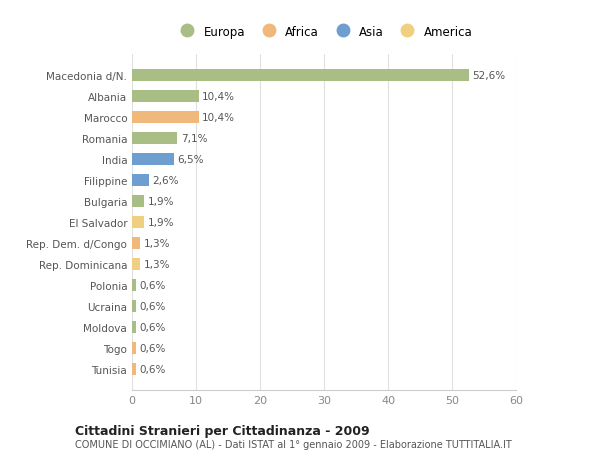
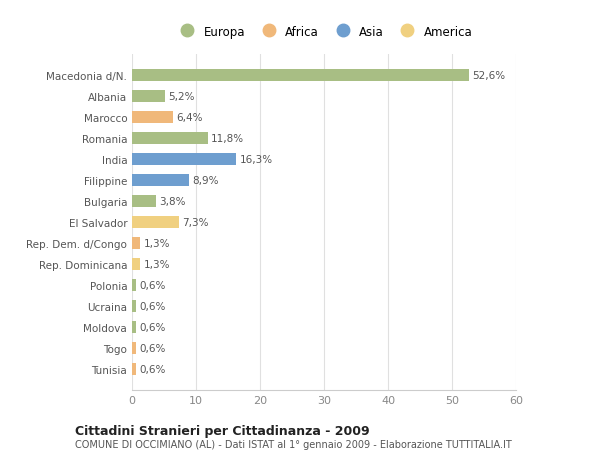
Albania: 10,4% -> 5,2%
Marocco: 10,4% -> 6,4%
Romania: 7,1% -> 11,8%
India: 6,5% -> 16,3%
Filippine: 2,6% -> 8,9%
Bulgaria: 1,9% -> 3,8%
El Salvador: 1,9% -> 7,3%
